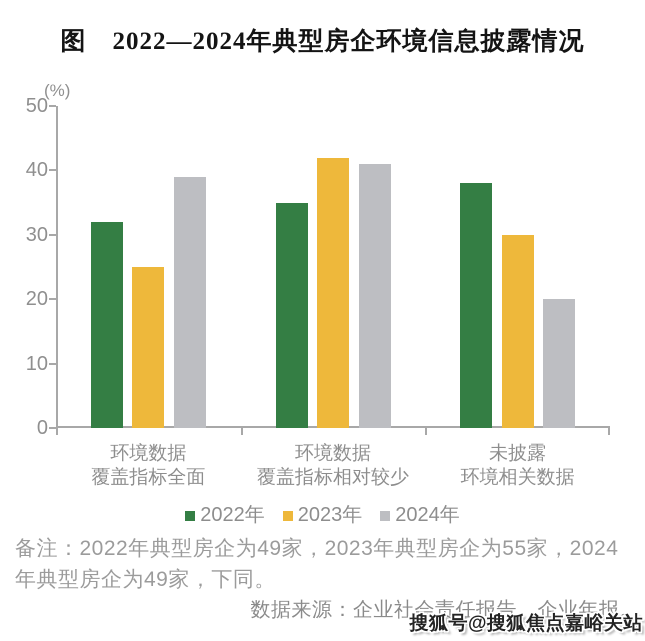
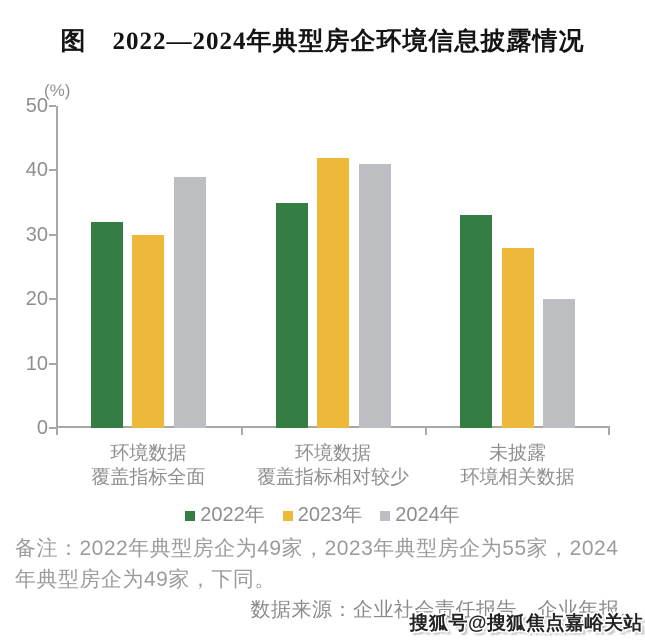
2023年/环境数据 覆盖指标全面: 25 -> 30
2022年/未披露 环境相关数据: 38 -> 33
2023年/未披露 环境相关数据: 30 -> 28
